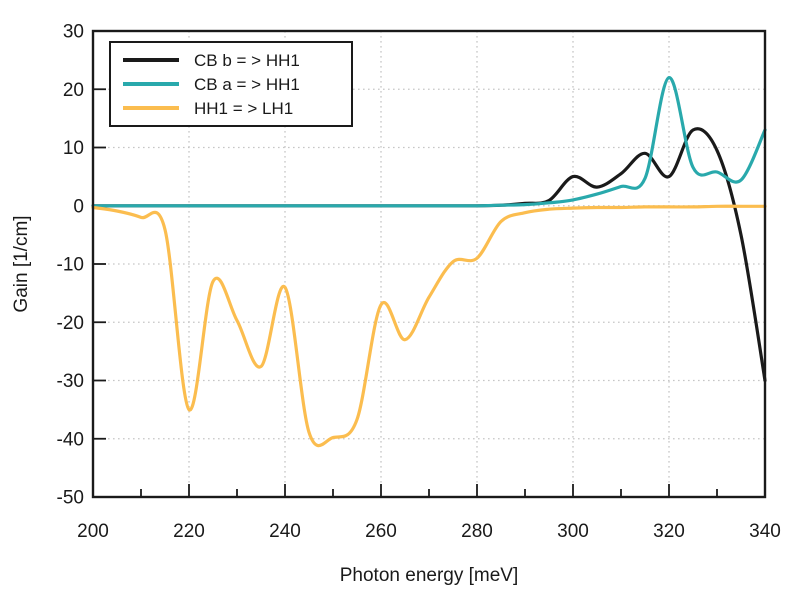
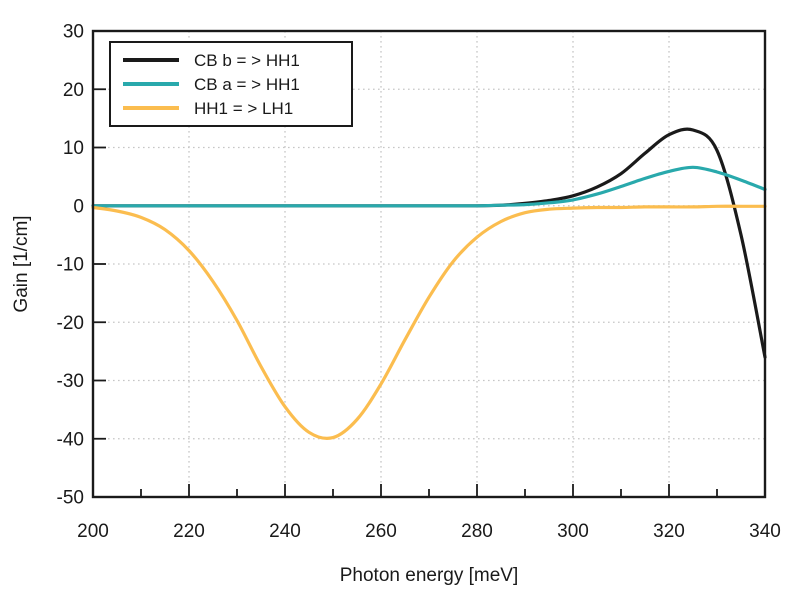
HH1 = > LH1/220: -35 -> -8
HH1 = > LH1/240: -14 -> -34
HH1 = > LH1/260: -17 -> -31
HH1 = > LH1/280: -9 -> -5
CB b = > HH1/300: 5 -> 2
CB b = > HH1/320: 5 -> 12
CB a = > HH1/320: 22 -> 6
CB b = > HH1/340: -30 -> -26
CB a = > HH1/340: 13 -> 3
